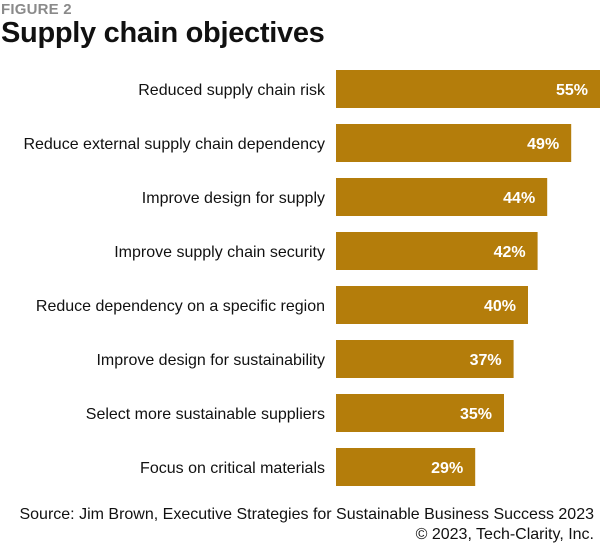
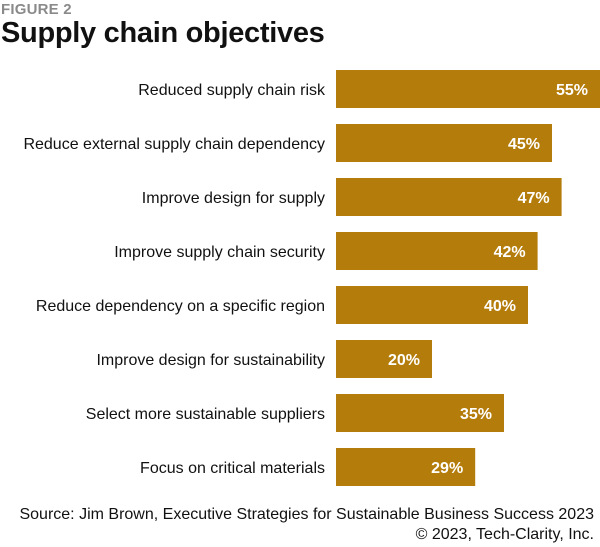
Reduce external supply chain dependency: 49% -> 45%
Improve design for supply: 44% -> 47%
Improve design for sustainability: 37% -> 20%
